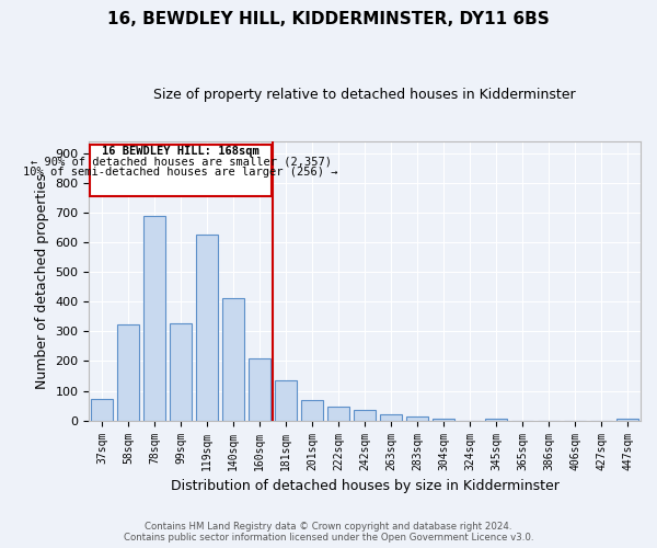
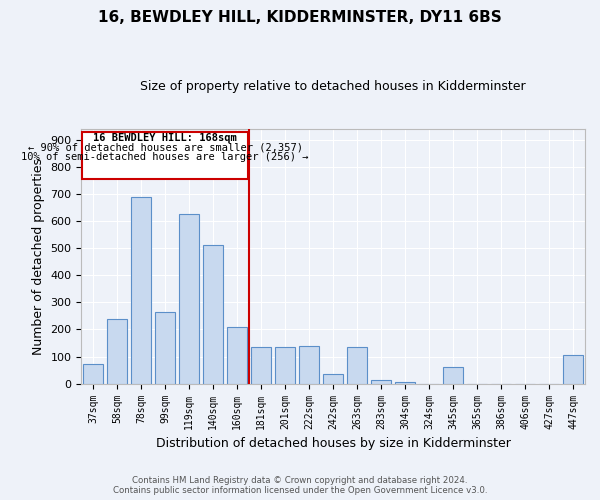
58sqm: 325 -> 240
99sqm: 328 -> 265
140sqm: 412 -> 510
201sqm: 70 -> 135
222sqm: 48 -> 140
263sqm: 22 -> 135
345sqm: 8 -> 60
447sqm: 8 -> 105
